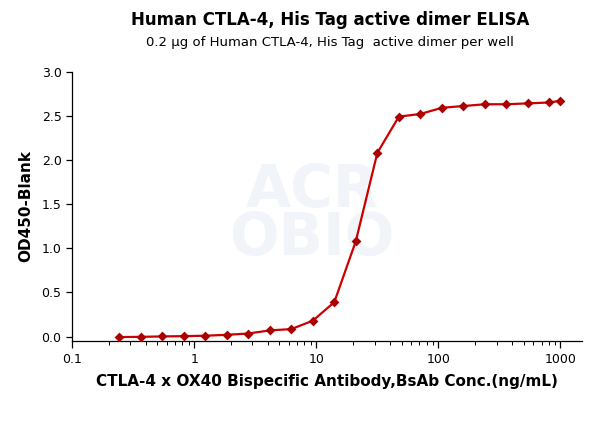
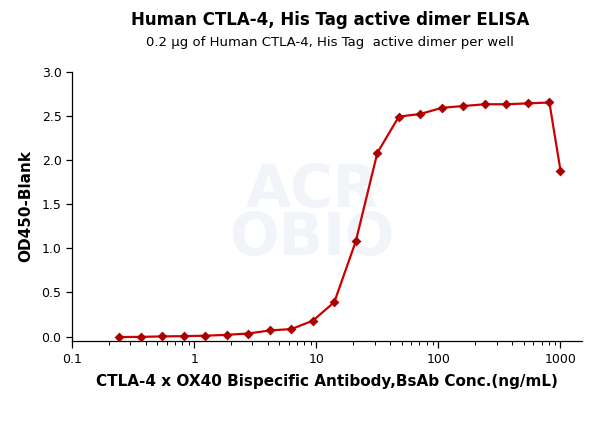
1000: 2.67 -> 1.88
